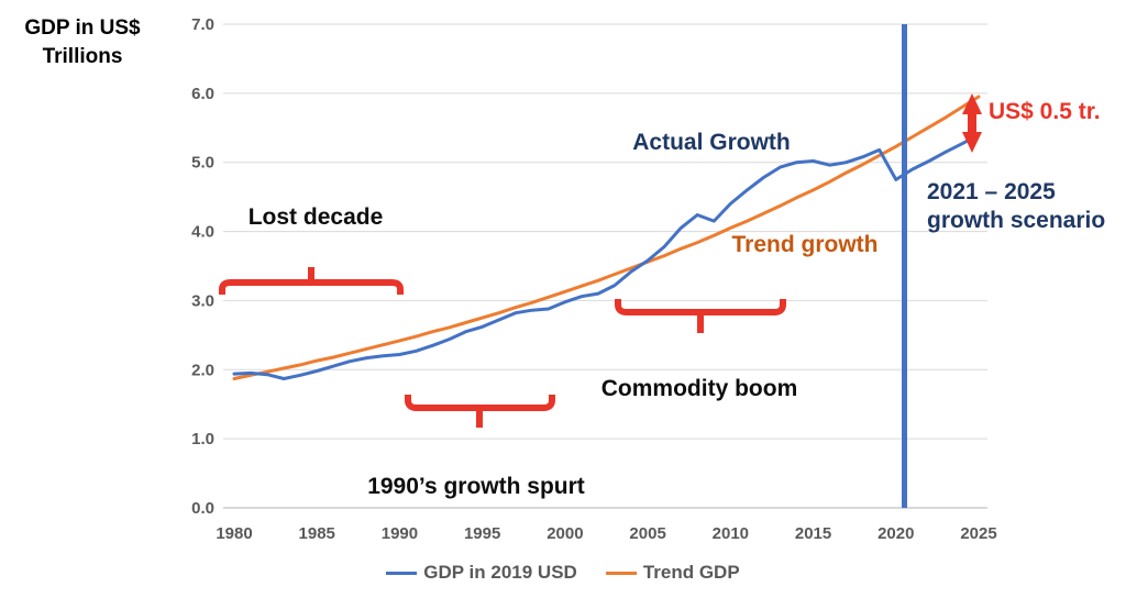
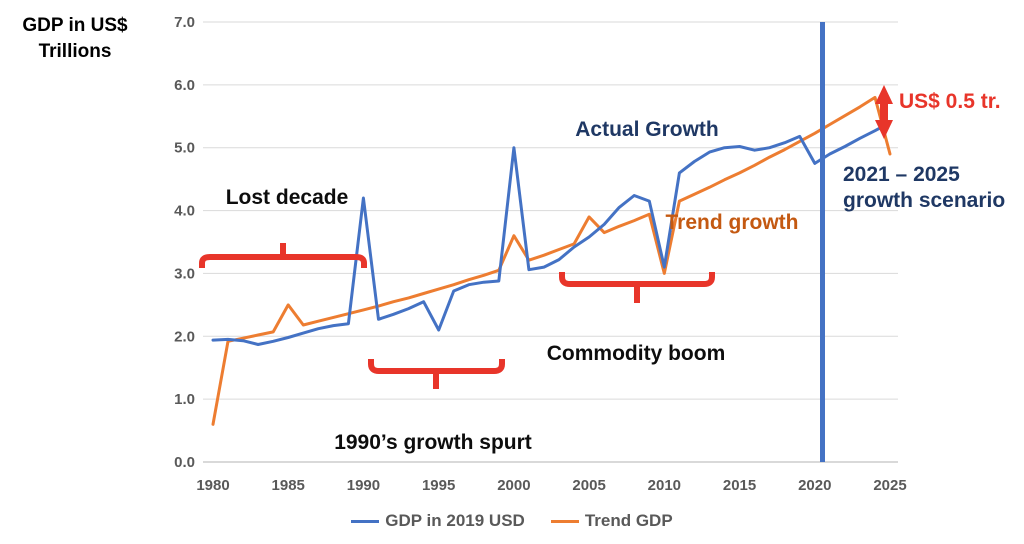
Trend GDP/1980: 1.9 -> 0.6
Trend GDP/1985: 2.1 -> 2.5
GDP in 2019 USD/1990: 2.2 -> 4.2
GDP in 2019 USD/1995: 2.6 -> 2.1
GDP in 2019 USD/2000: 3.0 -> 5.0
Trend GDP/2000: 3.1 -> 3.6
Trend GDP/2005: 3.6 -> 3.9
GDP in 2019 USD/2010: 4.4 -> 3.1
Trend GDP/2010: 4.0 -> 3.0
Trend GDP/2025: 6.0 -> 4.9
